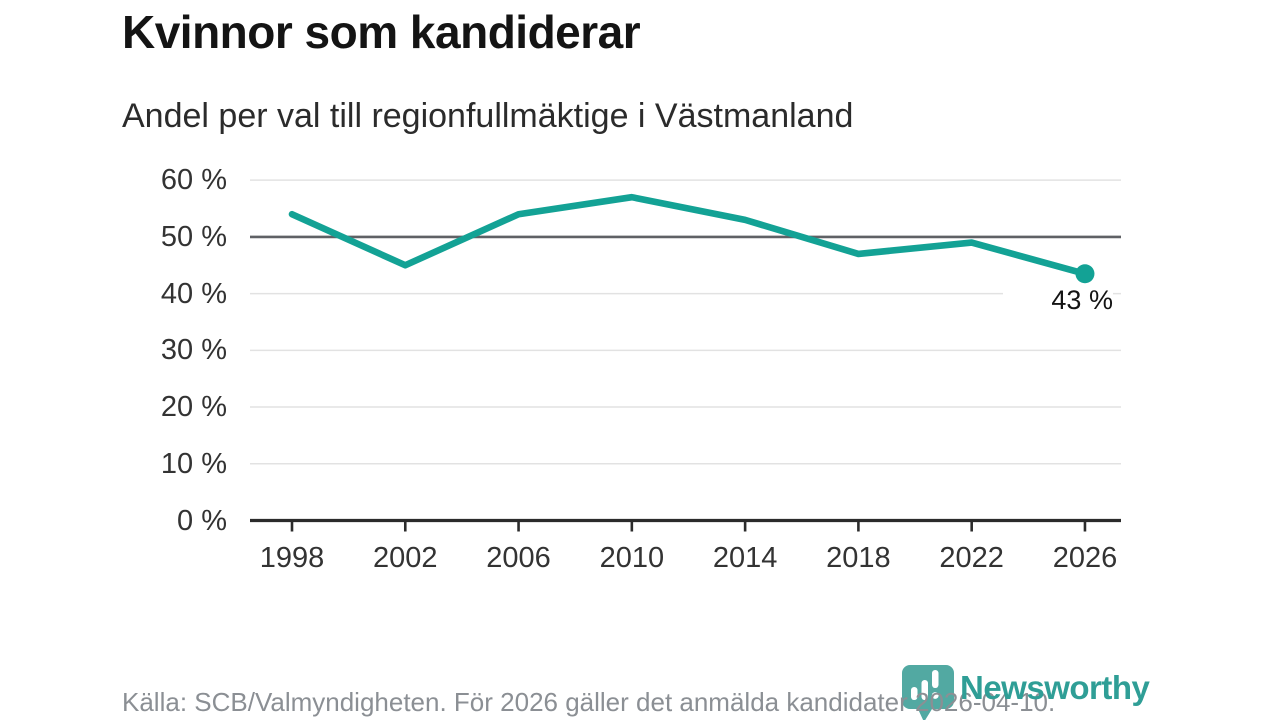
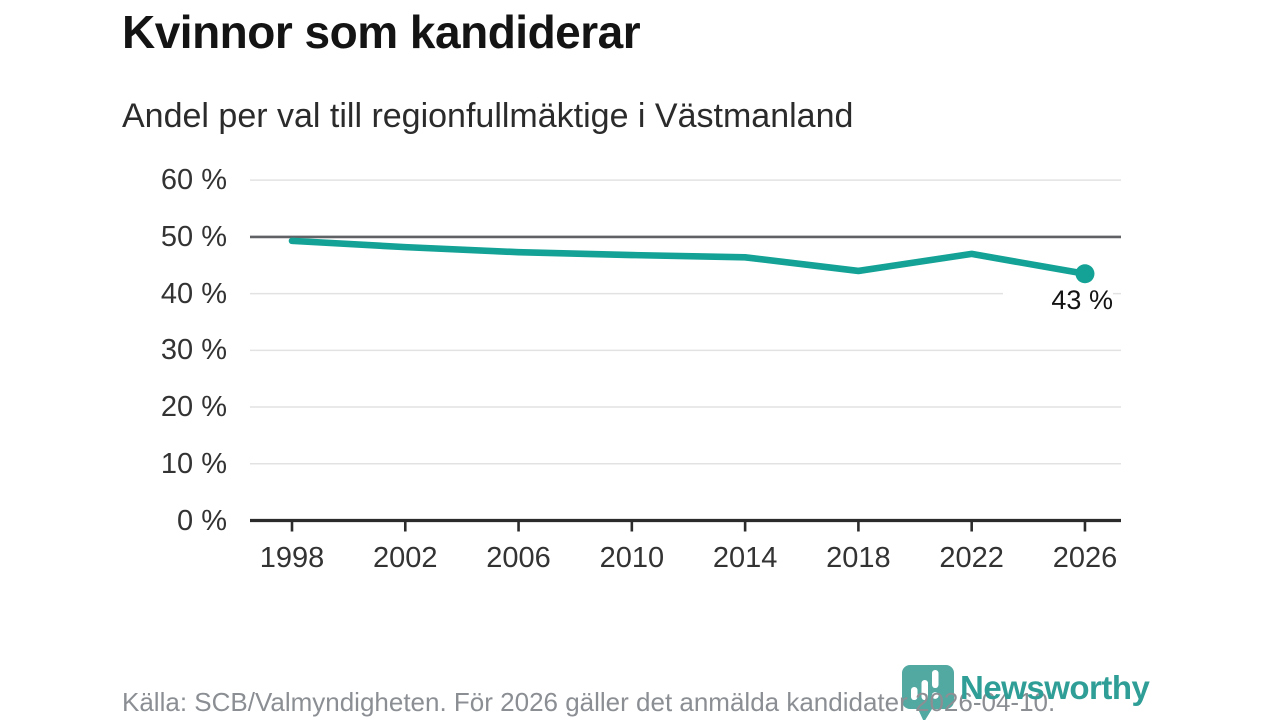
1998: 54% -> 49%
2002: 45% -> 48%
2006: 54% -> 47%
2010: 57% -> 47%
2014: 53% -> 46%
2018: 47% -> 44%
2022: 49% -> 47%
